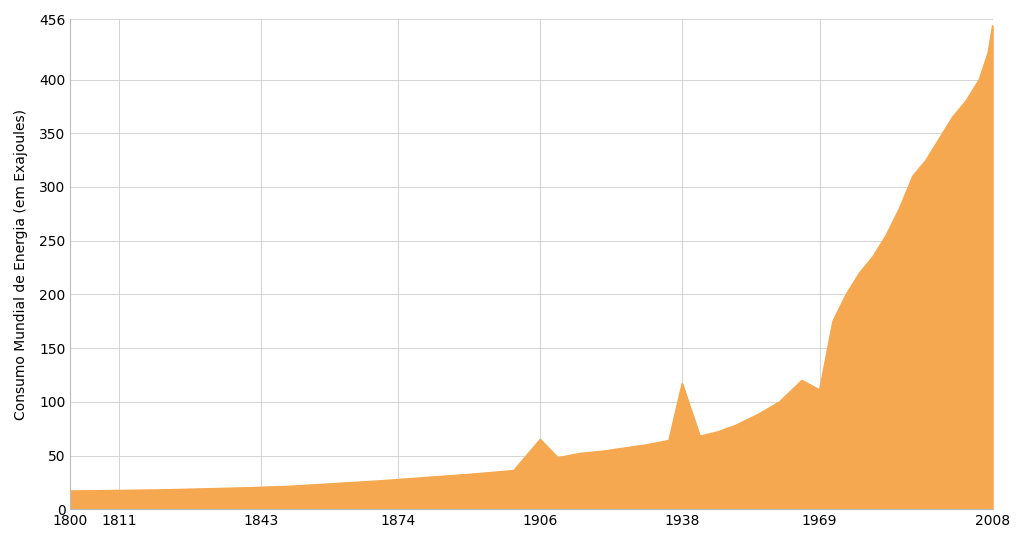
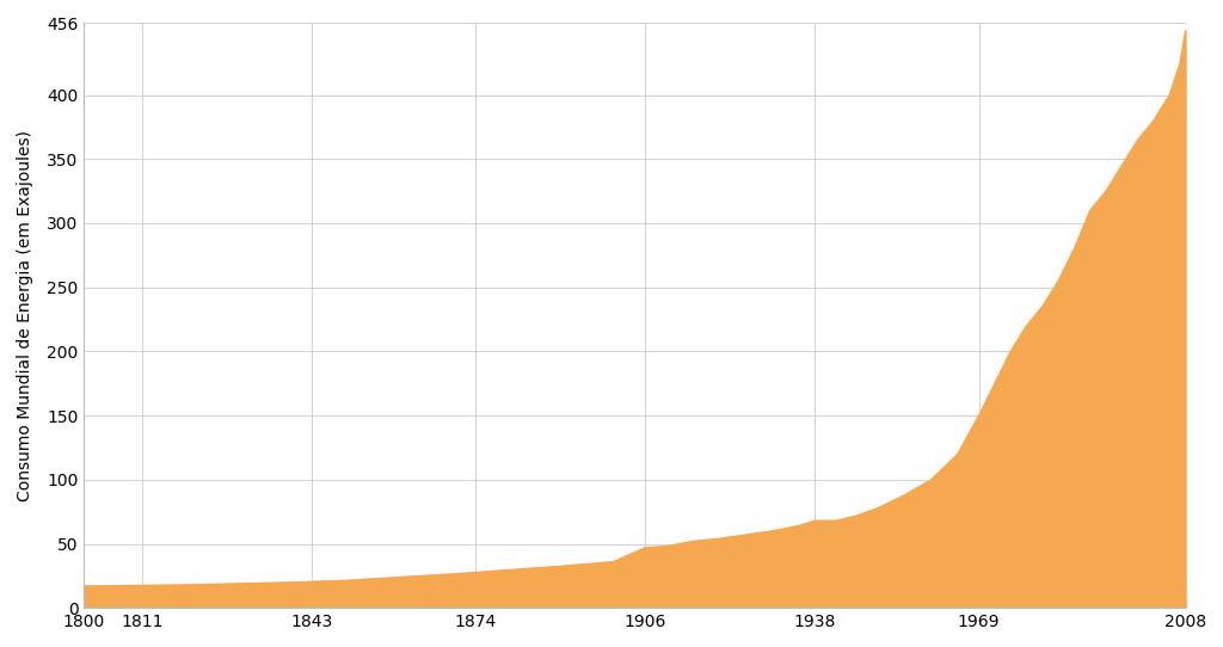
1906: 65 -> 47
1938: 117 -> 68
1969: 111 -> 150
